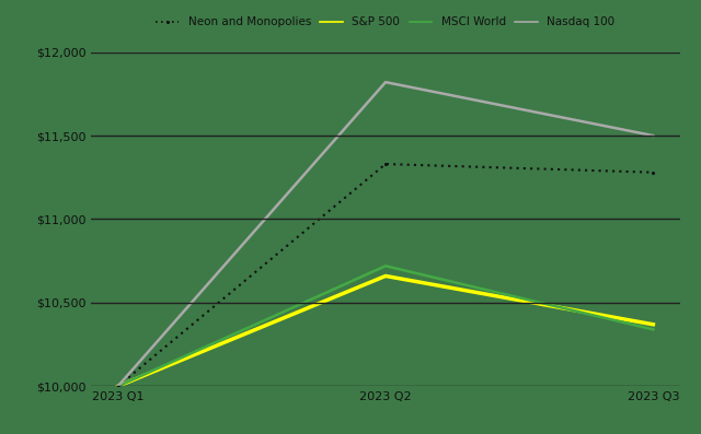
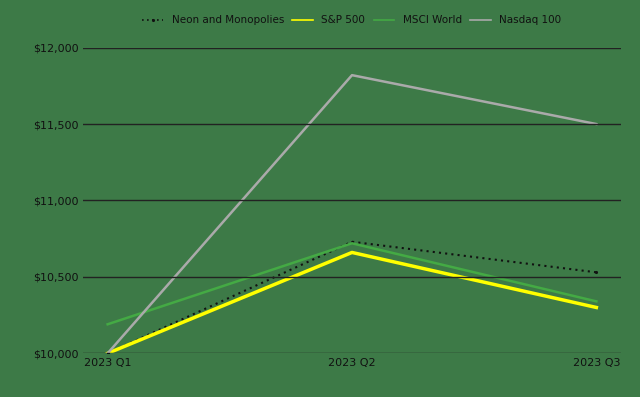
MSCI World/2023 Q1: $10,000 -> $10,190
Neon and Monopolies/2023 Q2: $11,330 -> $10,730
Neon and Monopolies/2023 Q3: $11,280 -> $10,530
S&P 500/2023 Q3: $10,370 -> $10,300
